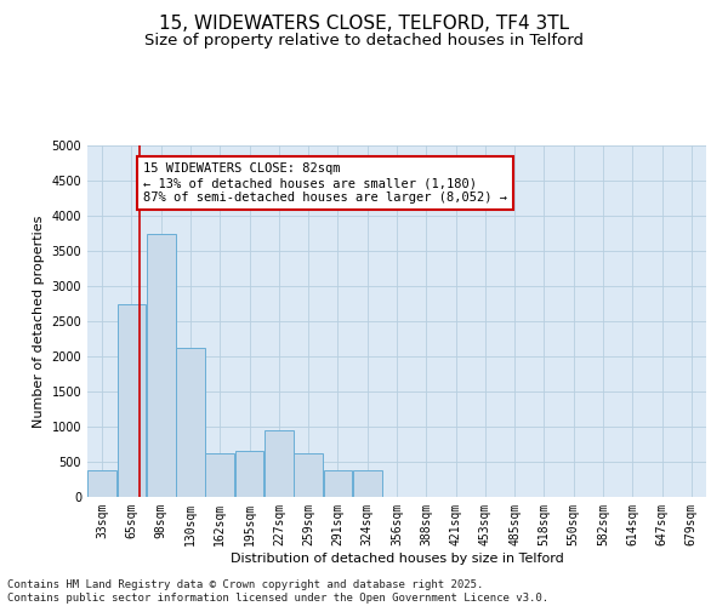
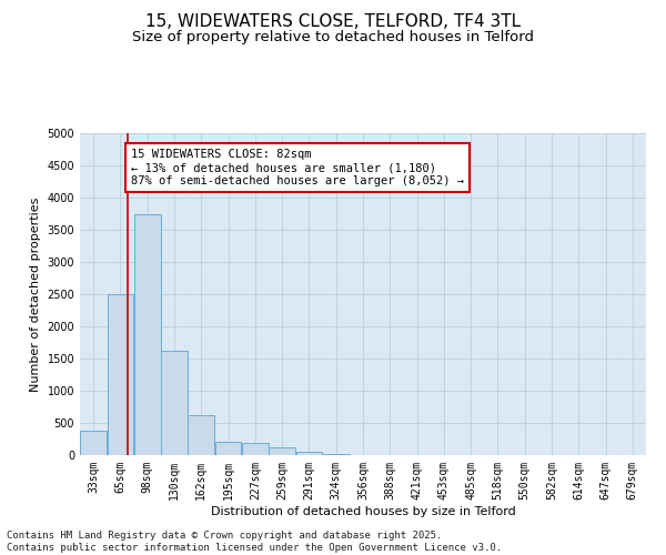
65sqm: 2740 -> 2500
130sqm: 2120 -> 1620
195sqm: 660 -> 210
227sqm: 940 -> 180
259sqm: 620 -> 120
291sqm: 380 -> 60
324sqm: 380 -> 10
